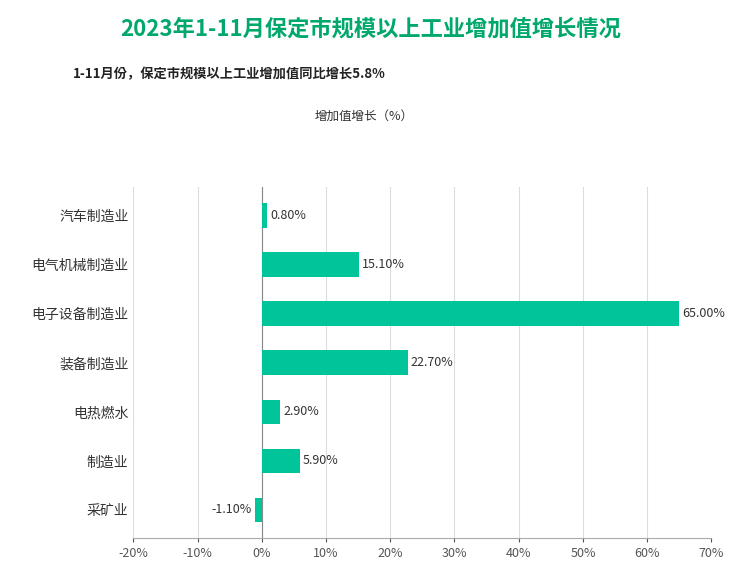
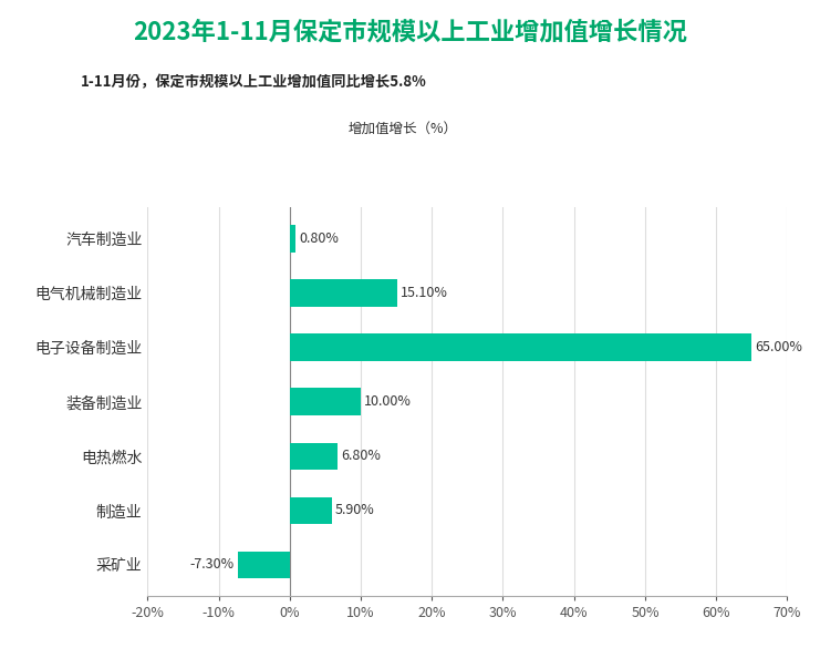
装备制造业: 22.70% -> 10.00%
电热燃水: 2.90% -> 6.80%
采矿业: -1.10% -> -7.30%
